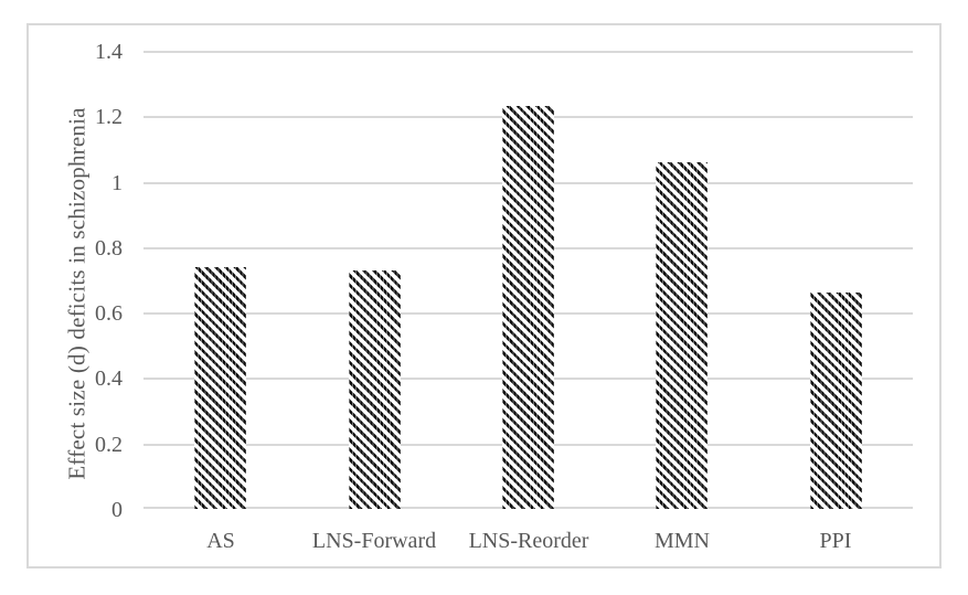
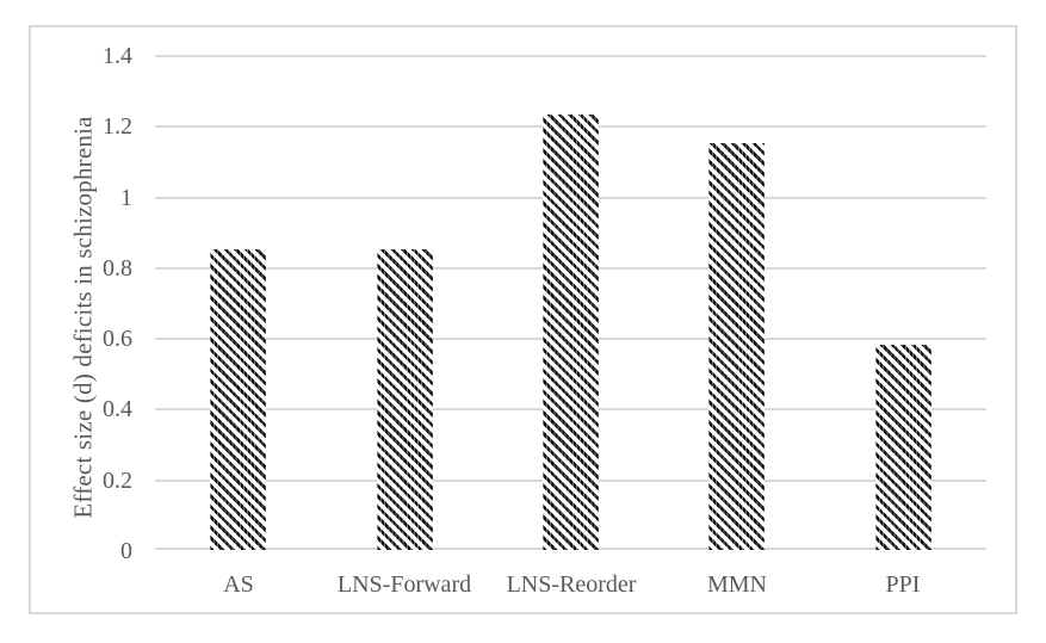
AS: 0.74 -> 0.85
LNS-Forward: 0.73 -> 0.85
MMN: 1.06 -> 1.15
PPI: 0.66 -> 0.58
